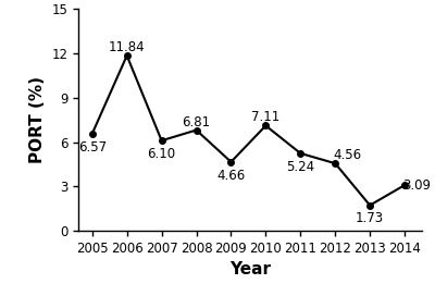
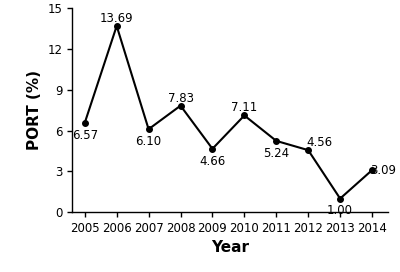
2006: 11.84 -> 13.69
2008: 6.81 -> 7.83
2013: 1.73 -> 1.00
